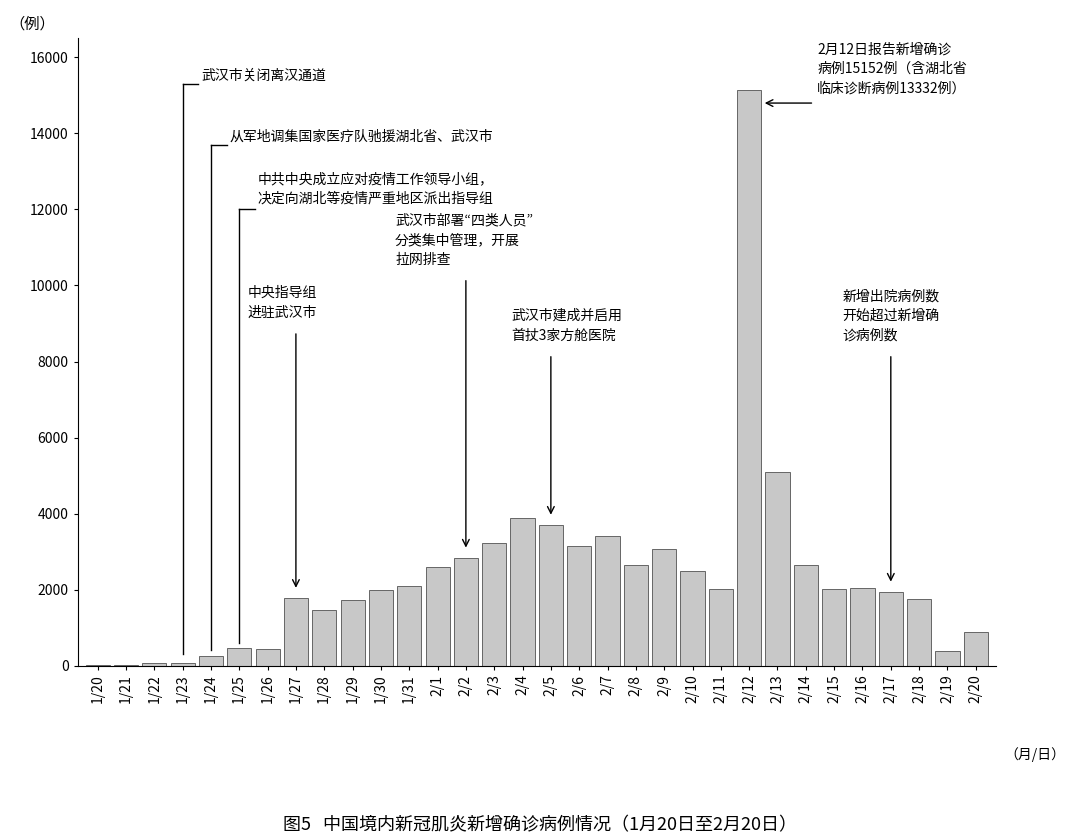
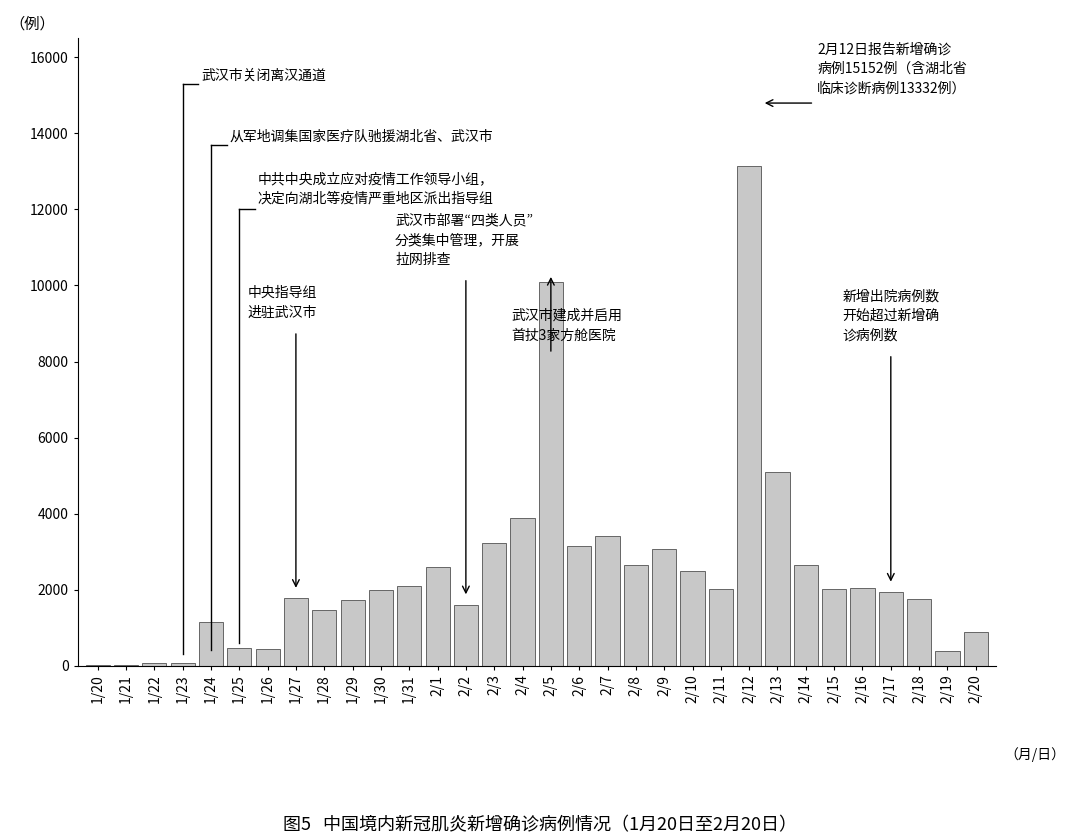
1/24: 260 -> 1150
2/2: 2830 -> 1600
2/5: 3690 -> 10100
2/12: 15150 -> 13150
